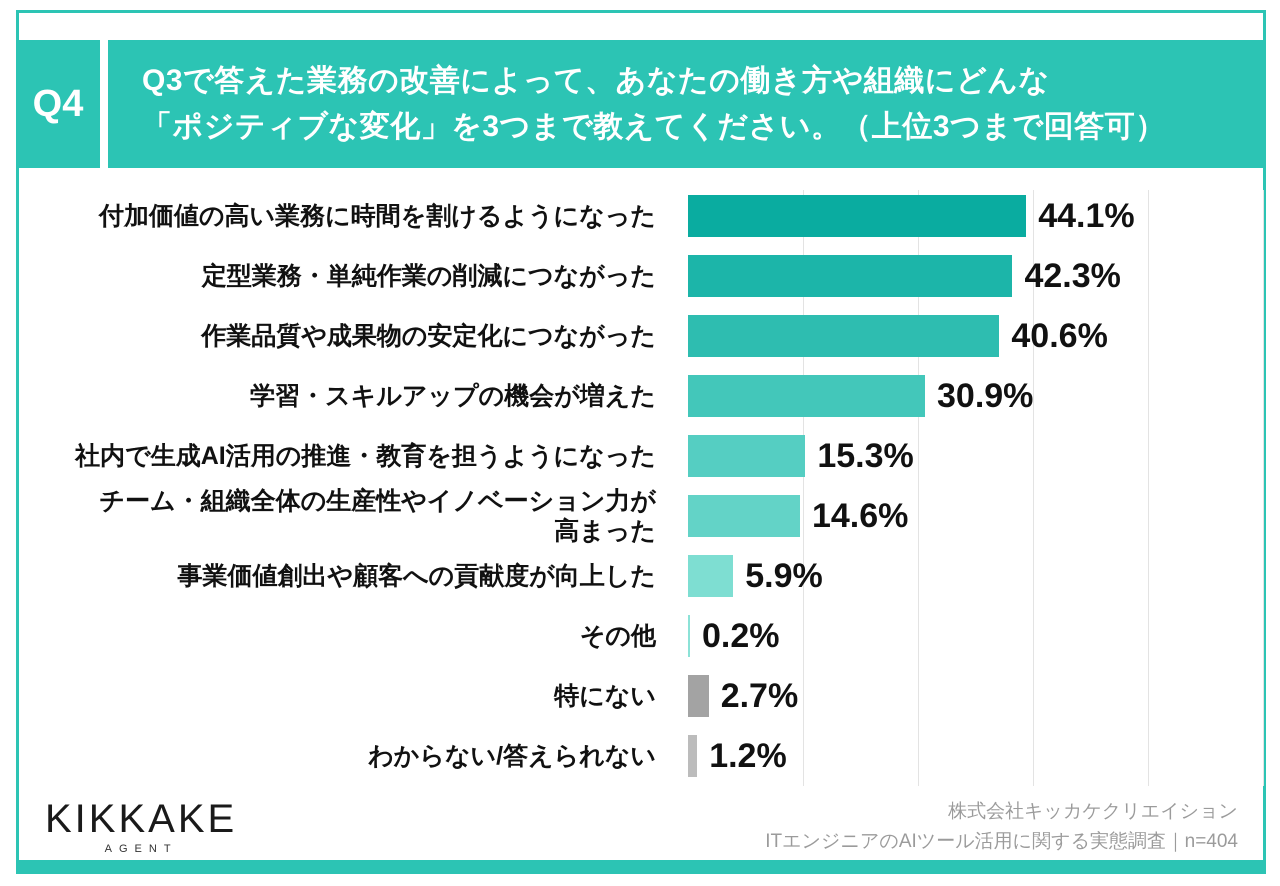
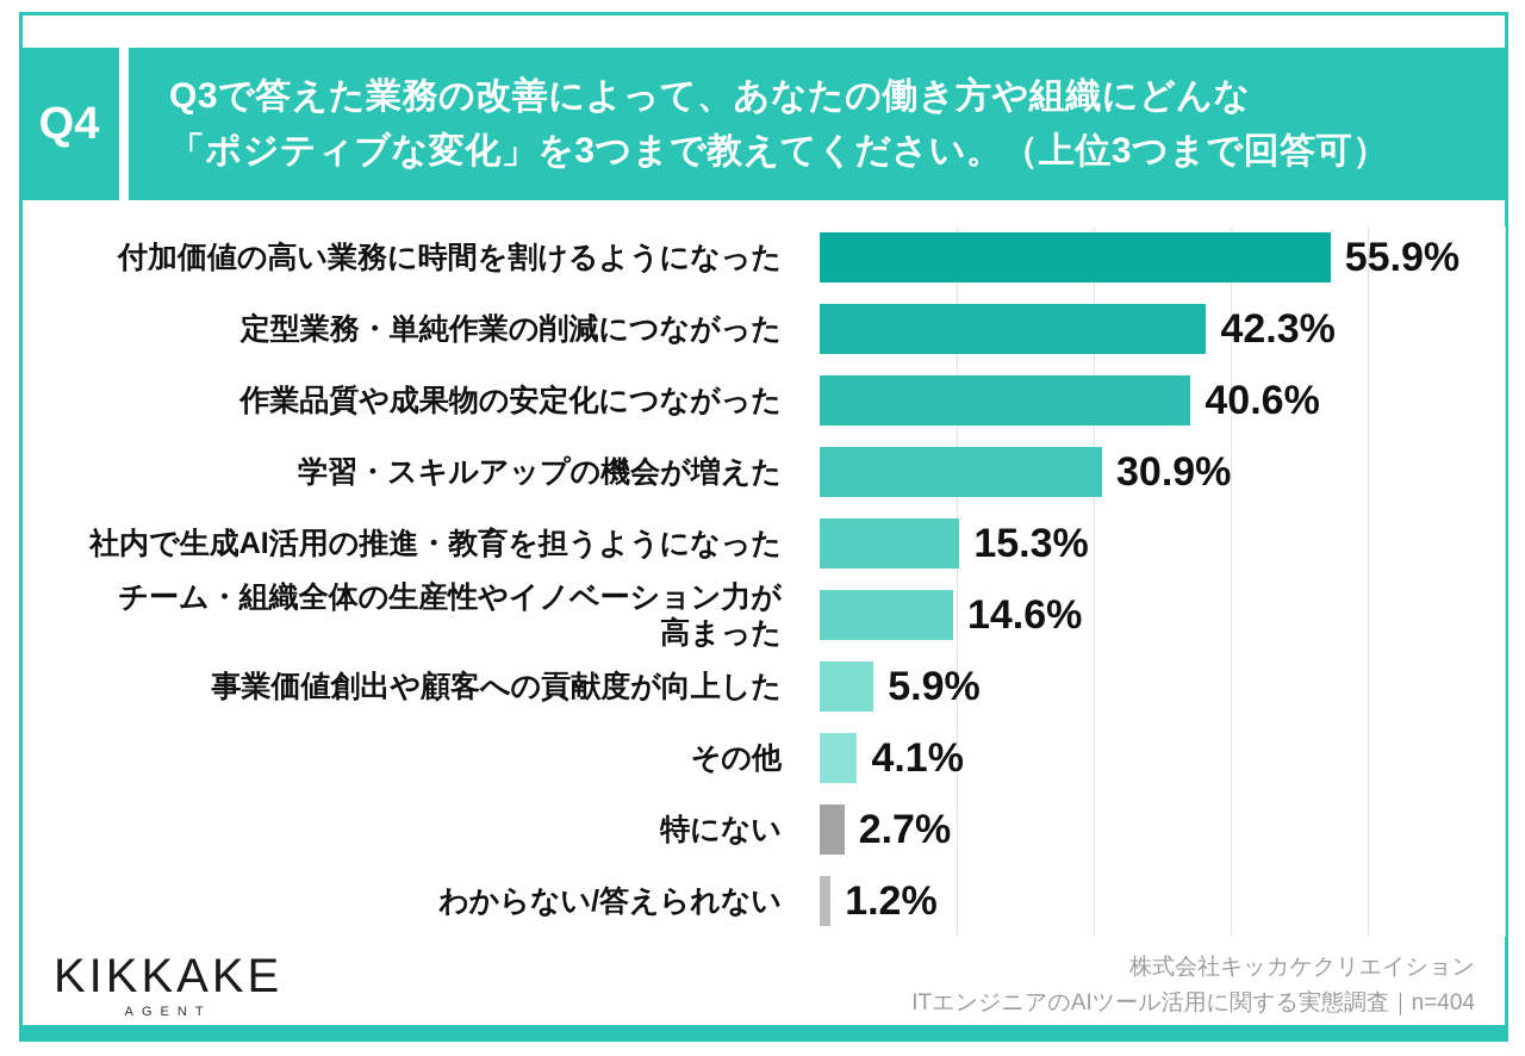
付加価値の高い業務に時間を割けるようになった: 44.1% -> 55.9%
その他: 0.2% -> 4.1%
